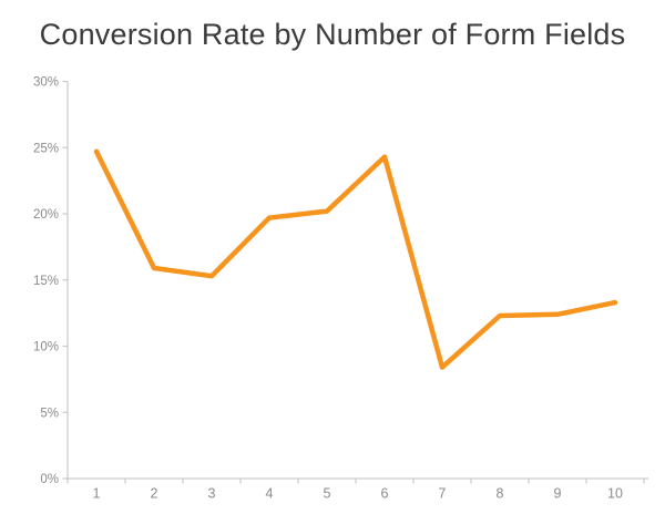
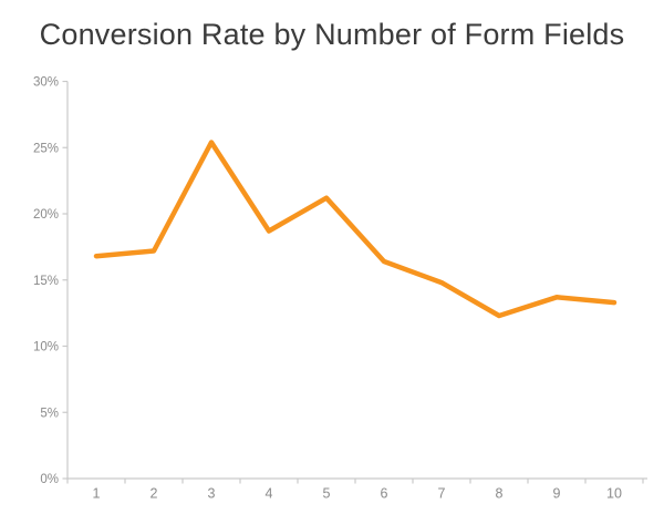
1: 24.7% -> 16.8%
2: 15.9% -> 17.2%
3: 15.3% -> 25.4%
4: 19.7% -> 18.7%
5: 20.2% -> 21.2%
6: 24.3% -> 16.4%
7: 8.4% -> 14.8%
9: 12.4% -> 13.7%
